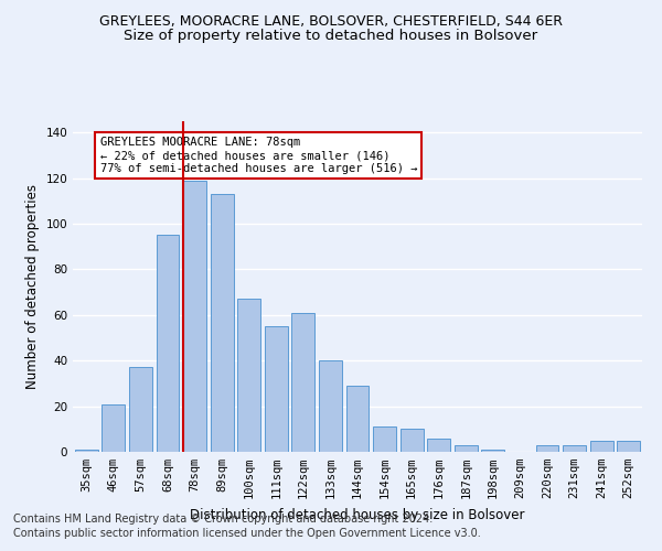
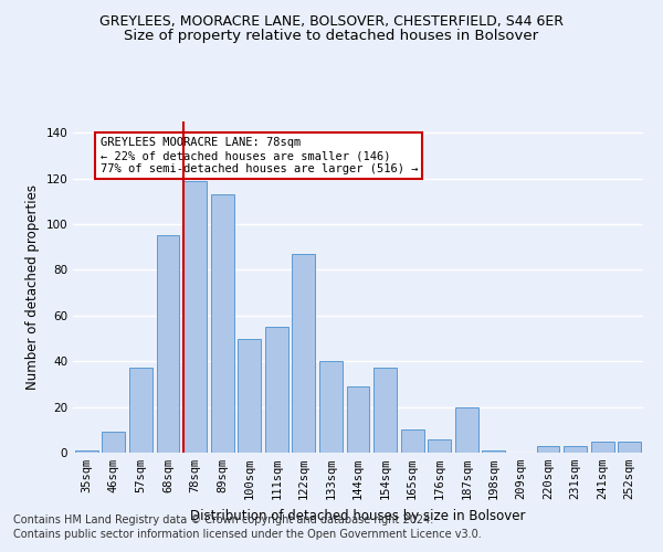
46sqm: 21 -> 9
100sqm: 67 -> 50
122sqm: 61 -> 87
154sqm: 11 -> 37
187sqm: 3 -> 20
